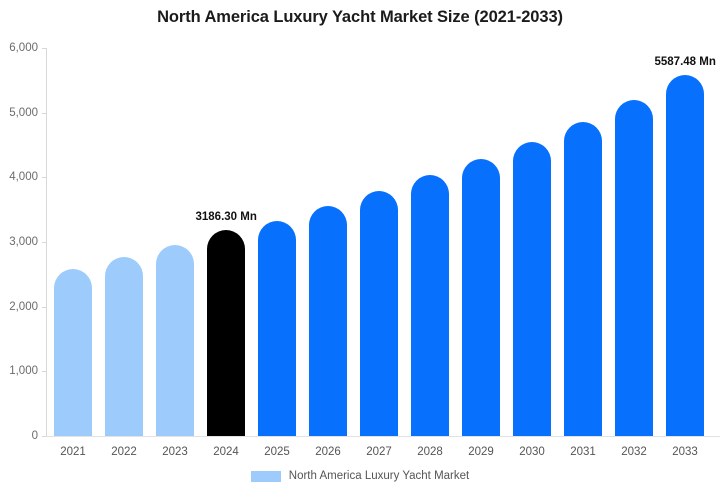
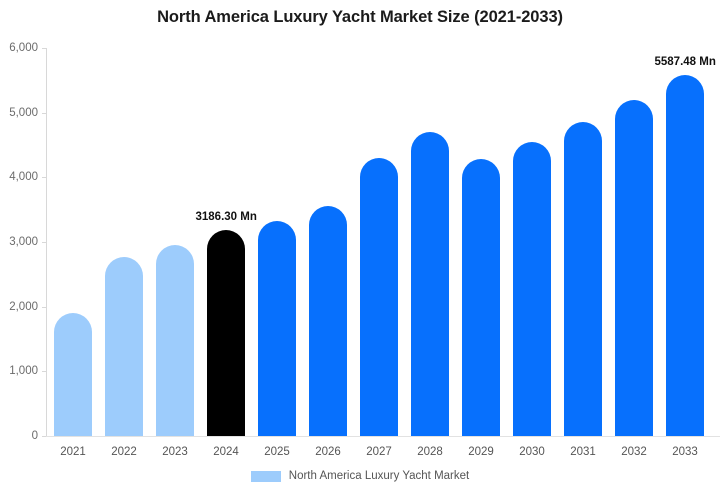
2021: 2600 -> 1900
2027: 3800 -> 4300
2028: 4000 -> 4700
